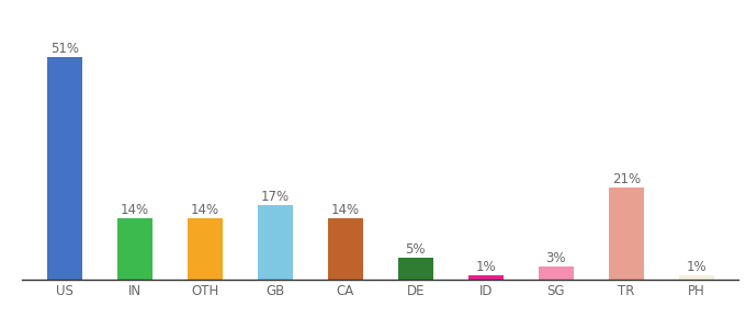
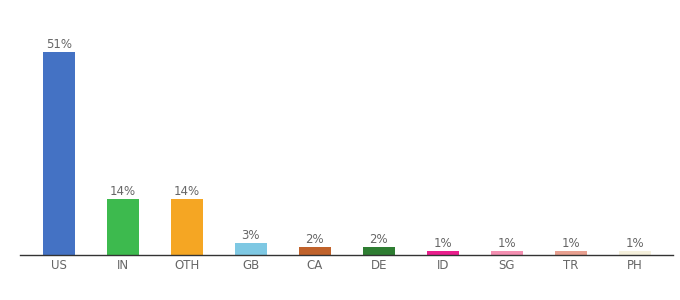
GB: 17% -> 3%
CA: 14% -> 2%
DE: 5% -> 2%
SG: 3% -> 1%
TR: 21% -> 1%
